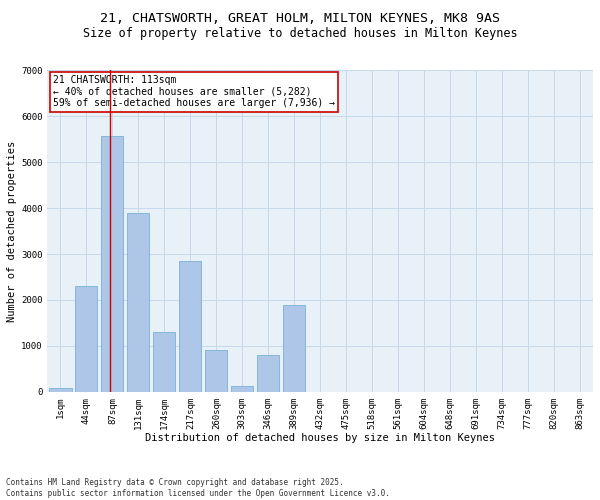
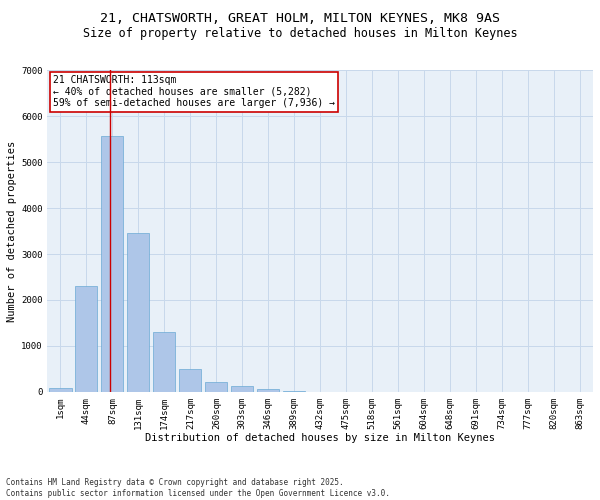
131sqm: 3900 -> 3450
217sqm: 2850 -> 500
260sqm: 900 -> 200
346sqm: 800 -> 60
389sqm: 1900 -> 10
